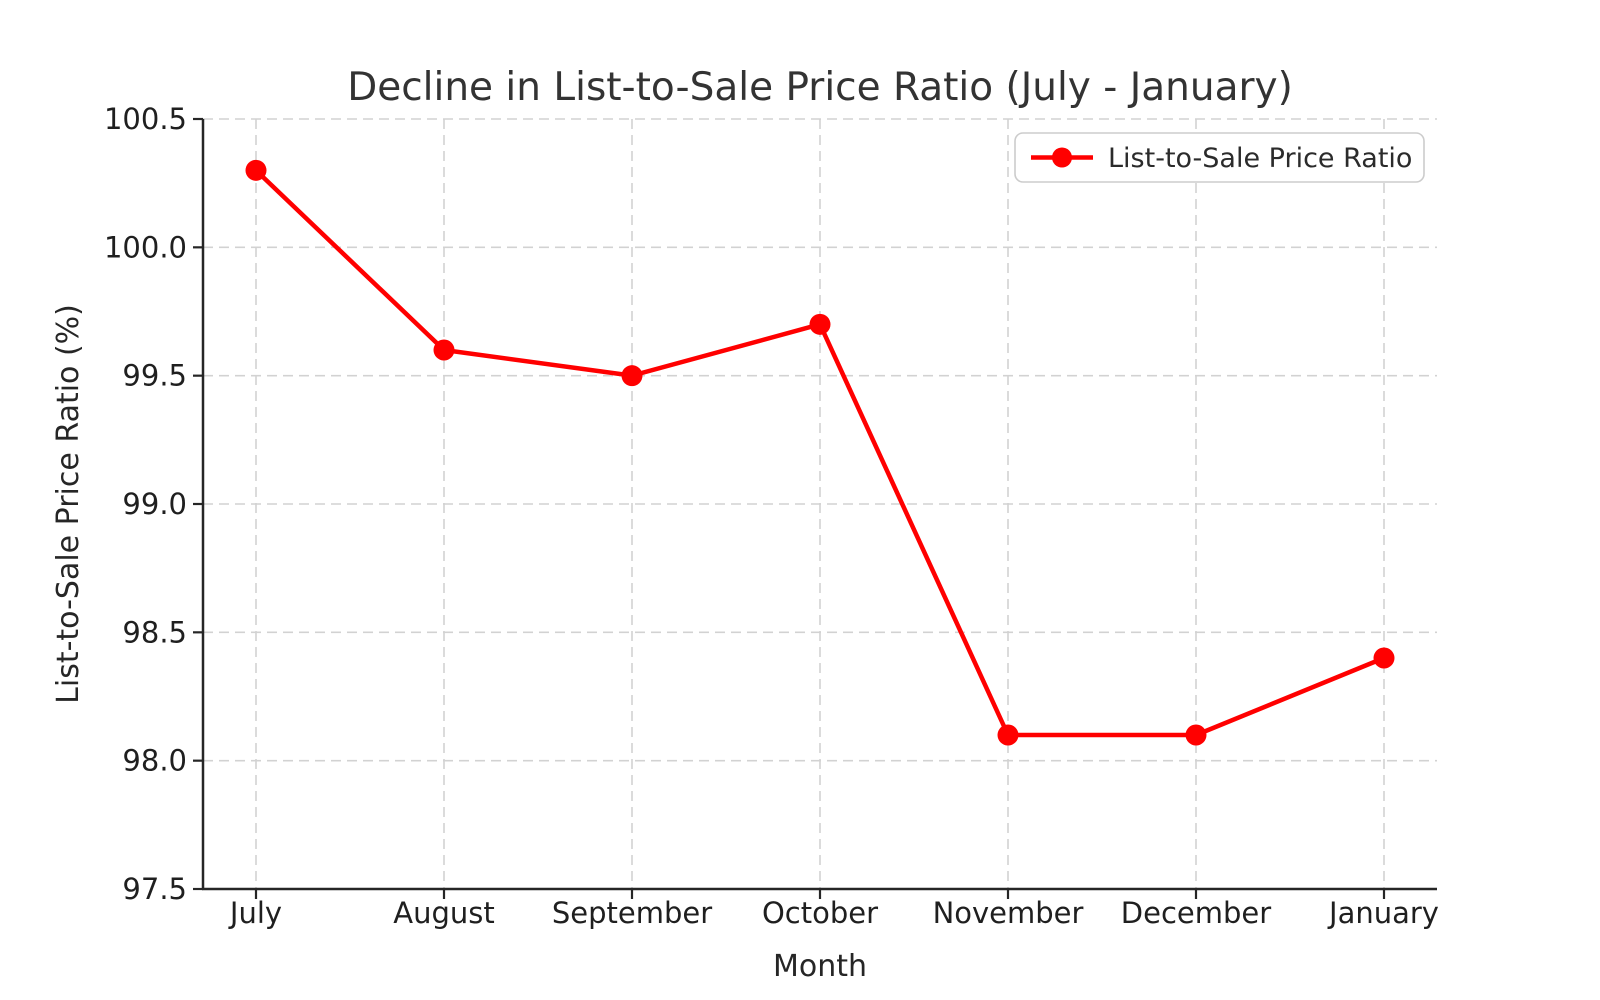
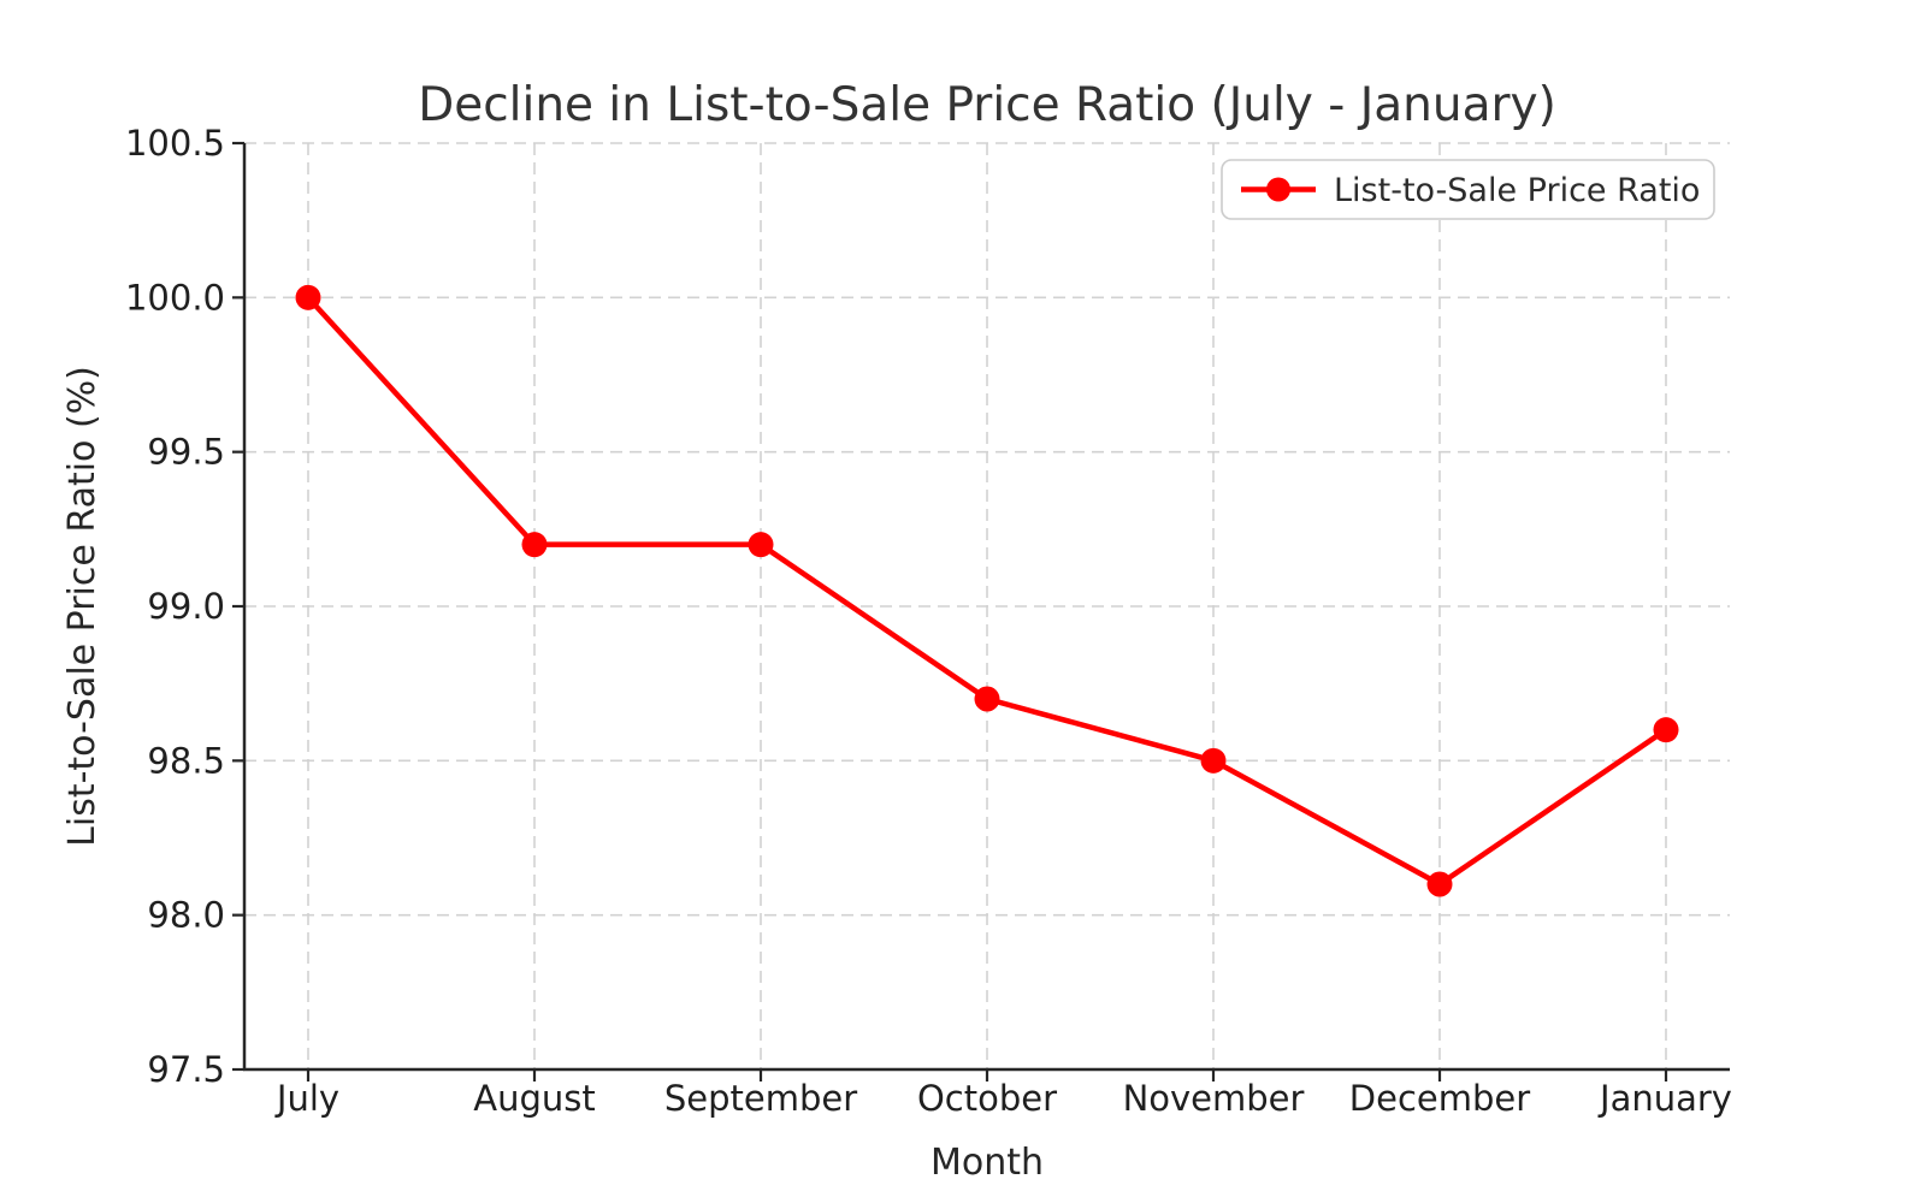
July: 100.3 -> 100.0
August: 99.6 -> 99.2
September: 99.5 -> 99.2
October: 99.7 -> 98.7
November: 98.1 -> 98.5
January: 98.4 -> 98.6
